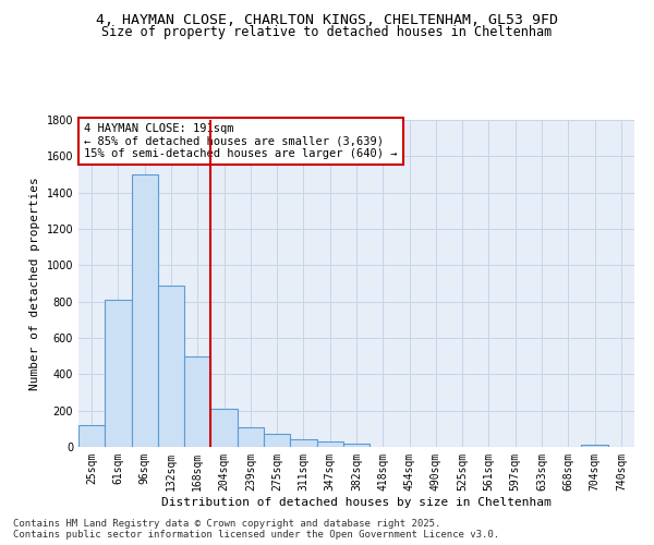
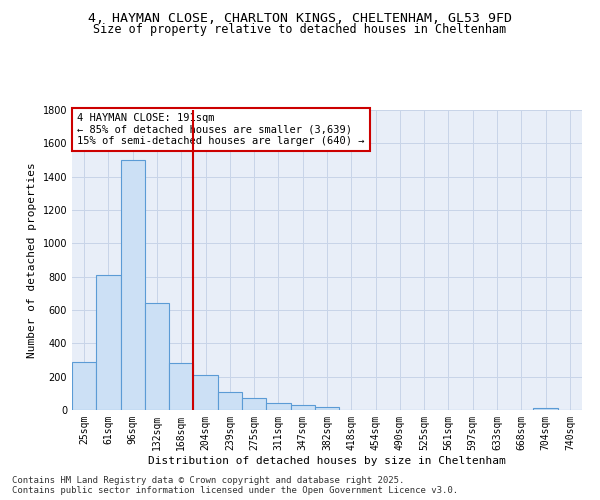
25sqm: 120 -> 290
132sqm: 890 -> 640
168sqm: 500 -> 280
